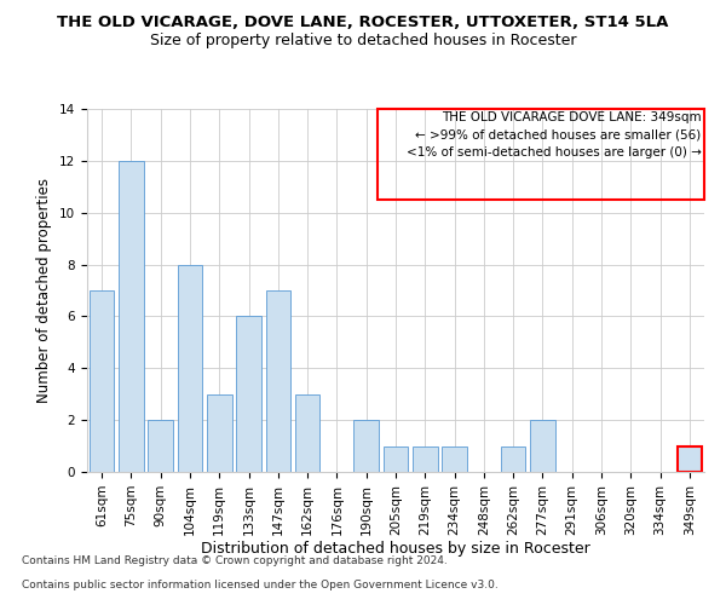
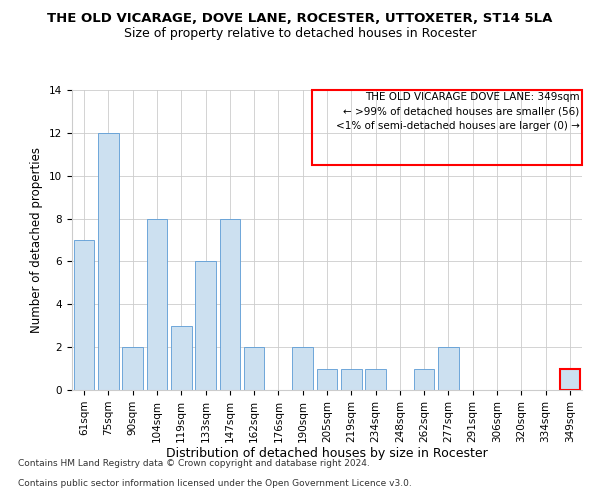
147sqm: 7 -> 8
162sqm: 3 -> 2
